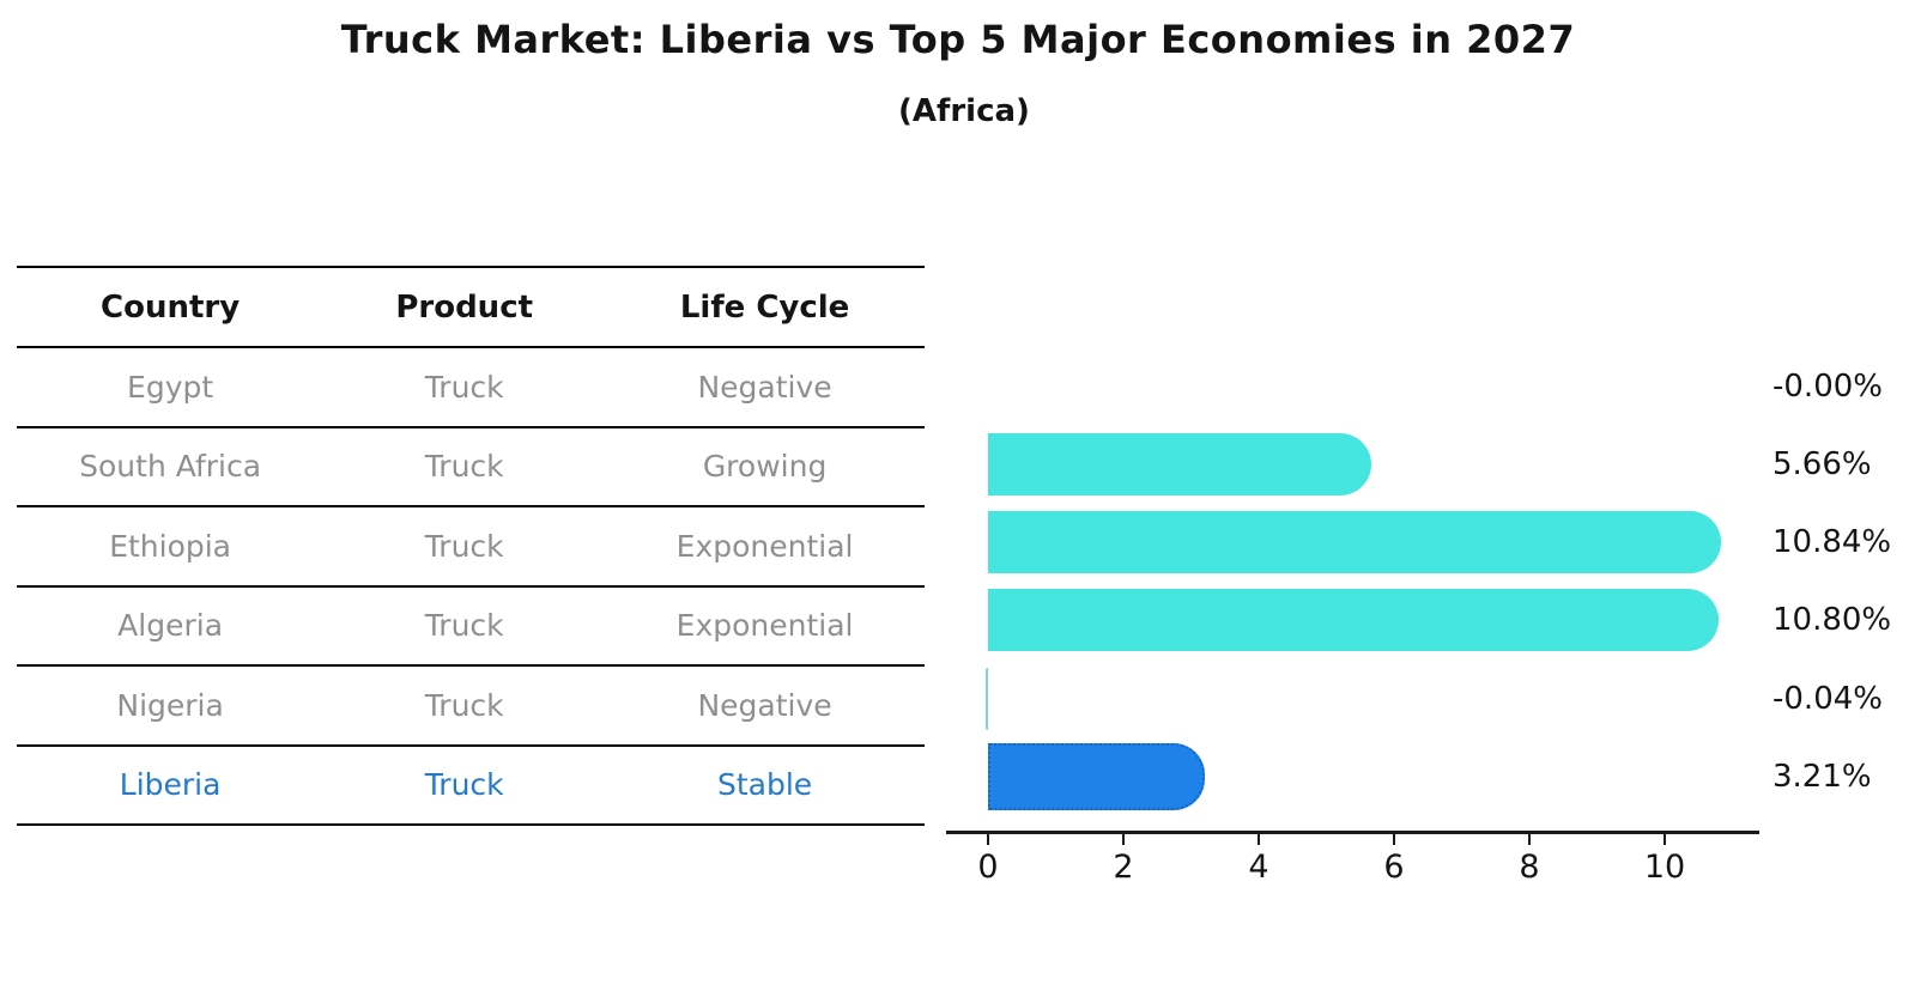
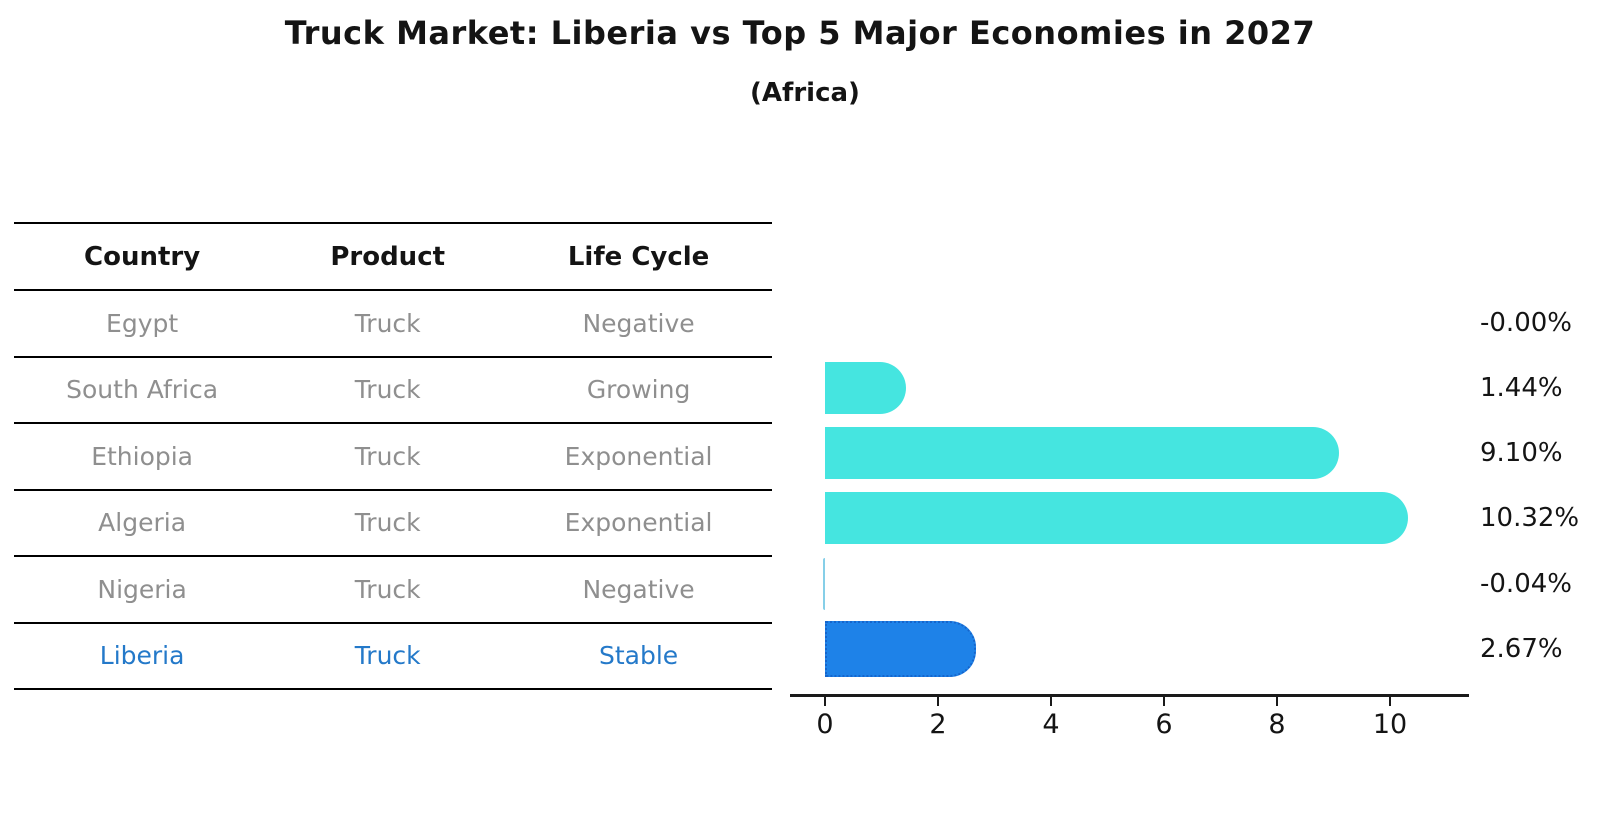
South Africa: 5.66% -> 1.44%
Ethiopia: 10.84% -> 9.10%
Algeria: 10.80% -> 10.32%
Liberia: 3.21% -> 2.67%
